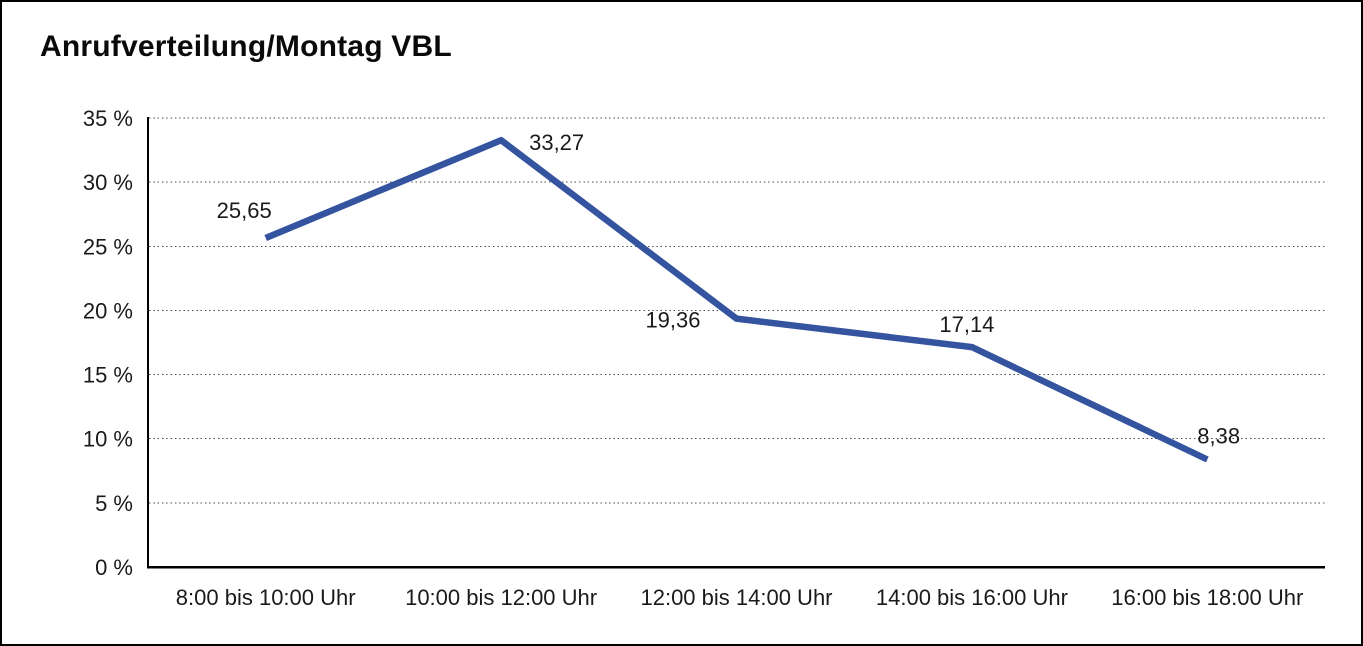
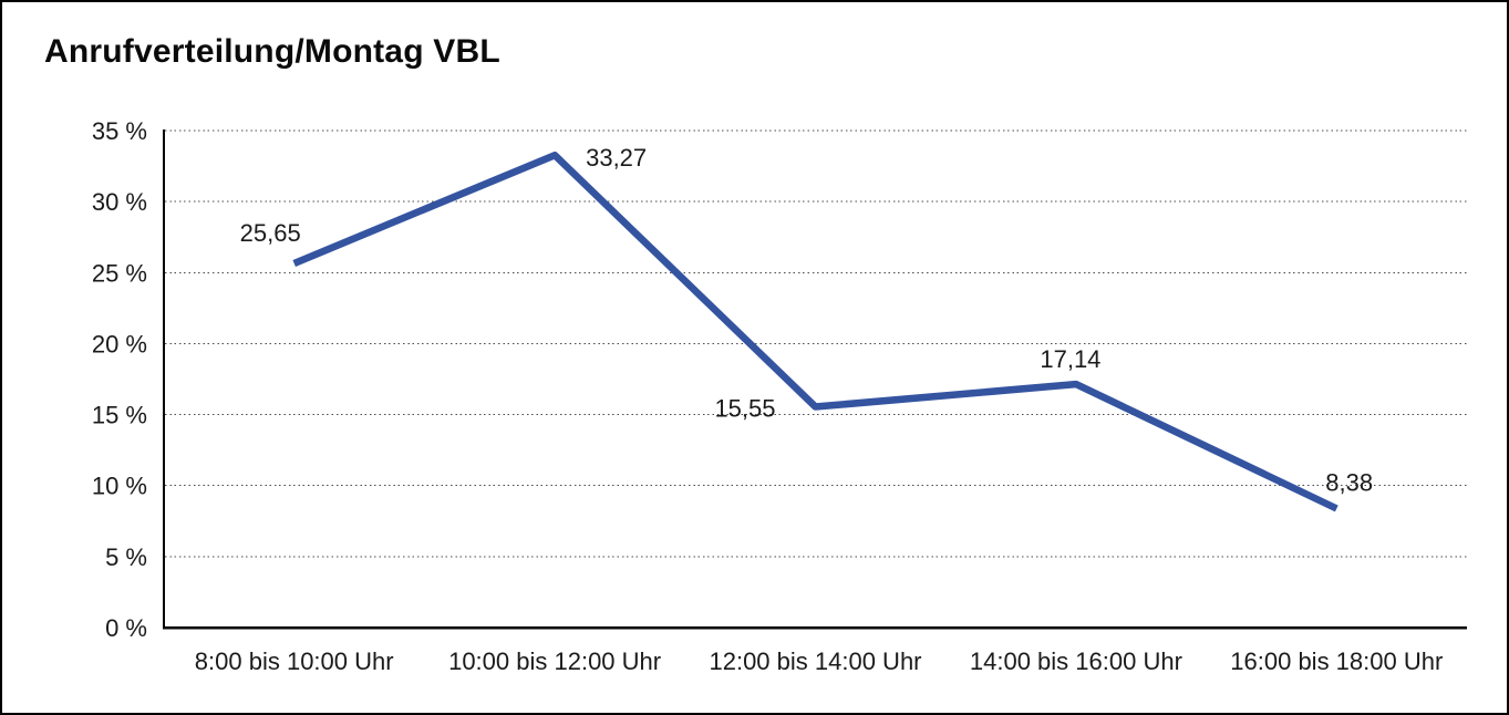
12:00 bis 14:00 Uhr: 19,36 -> 15,55
